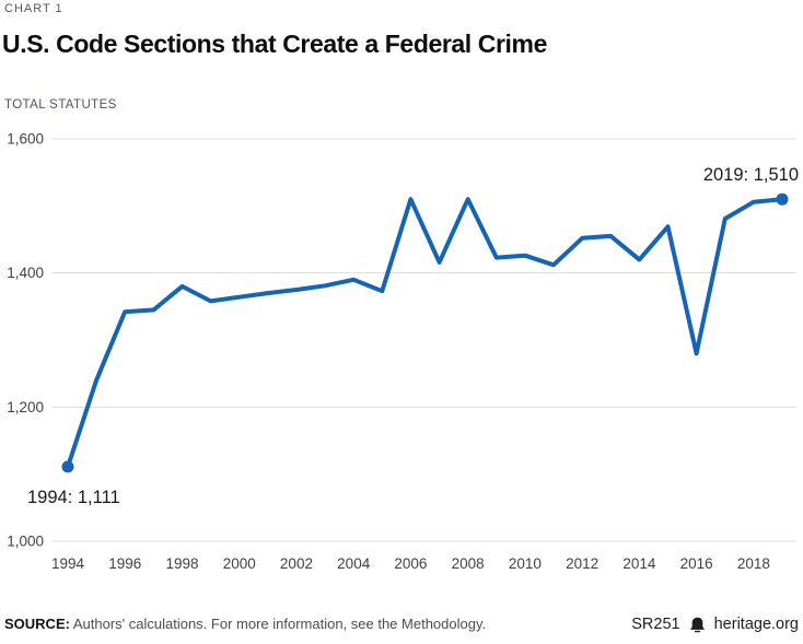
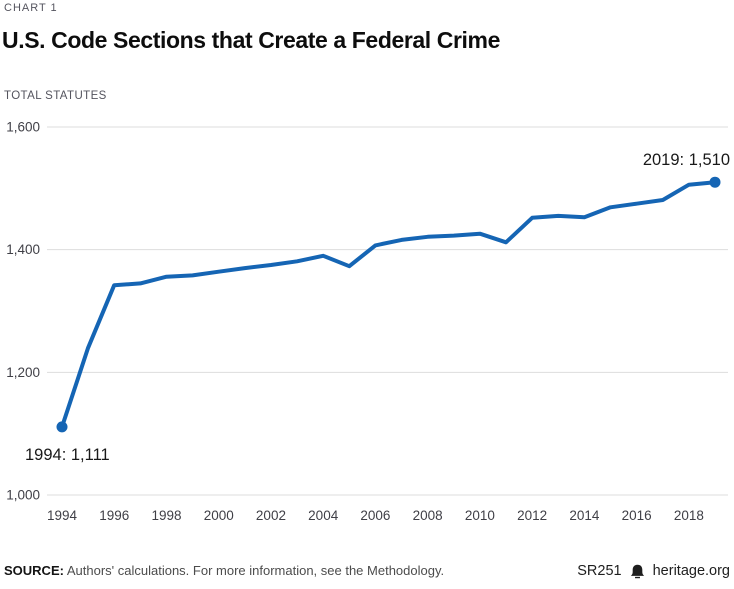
1998: 1380 -> 1360
2006: 1510 -> 1410
2008: 1510 -> 1420
2014: 1420 -> 1450
2016: 1280 -> 1480
